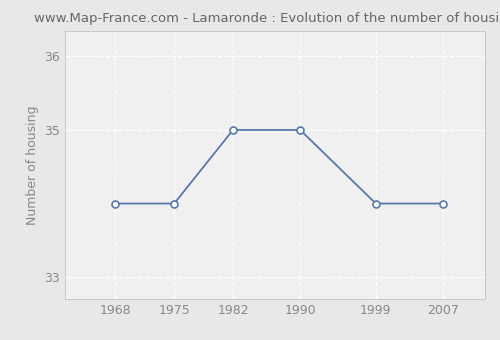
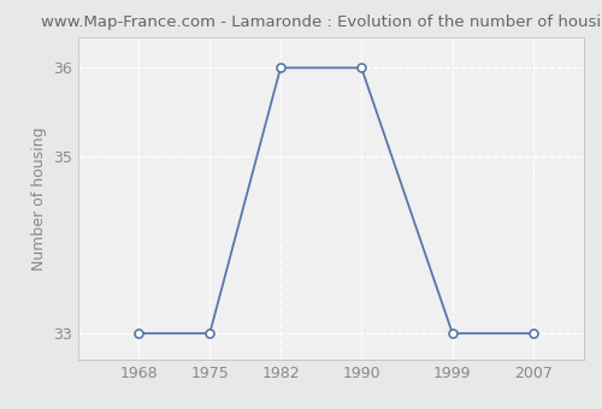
1968: 34 -> 33
1975: 34 -> 33
1982: 35 -> 36
1990: 35 -> 36
1999: 34 -> 33
2007: 34 -> 33
